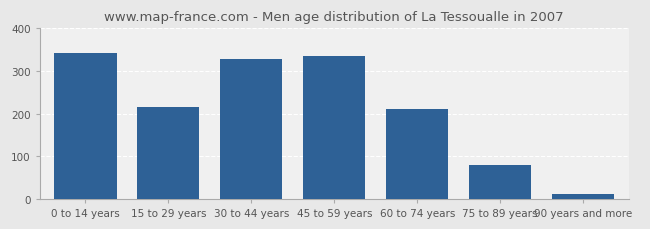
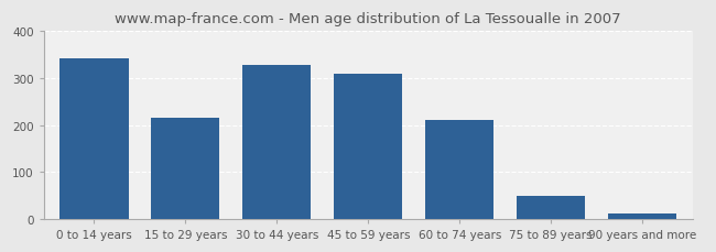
45 to 59 years: 336 -> 310
75 to 89 years: 79 -> 50
